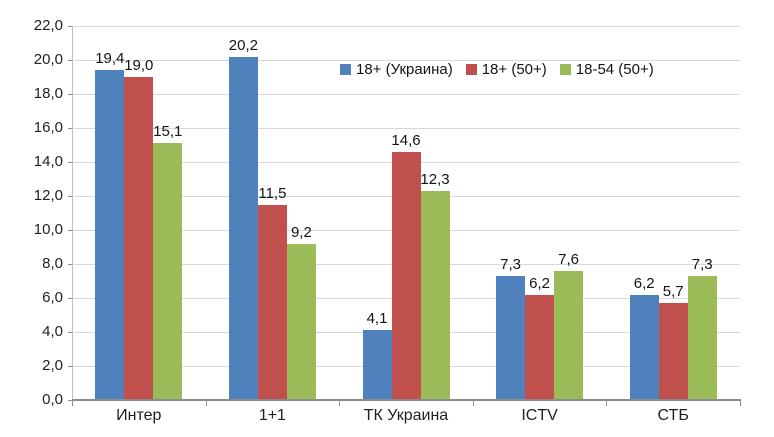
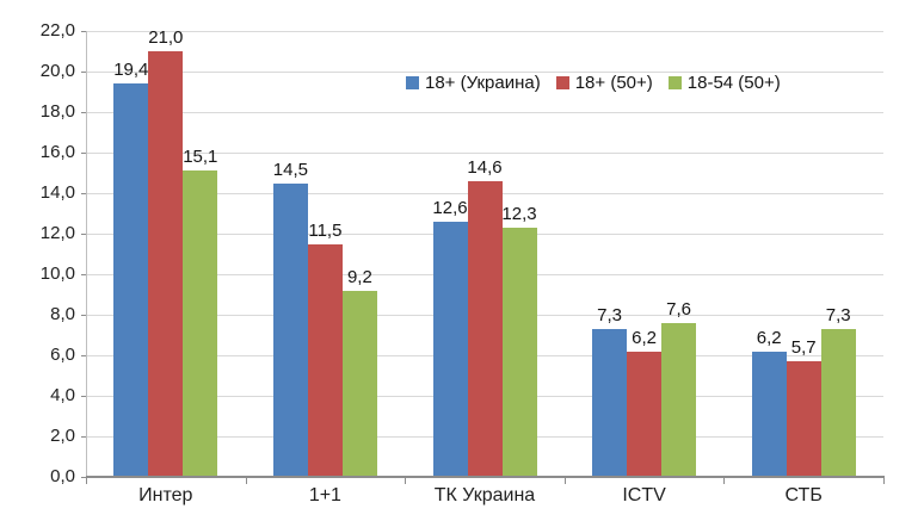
18+ (50+)/Интер: 19,0 -> 21,0
18+ (Украина)/1+1: 20,2 -> 14,5
18+ (Украина)/ТК Украина: 4,1 -> 12,6
